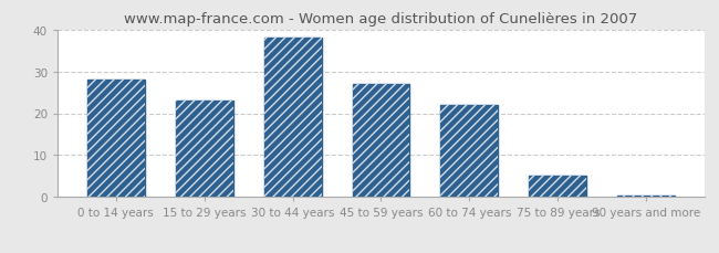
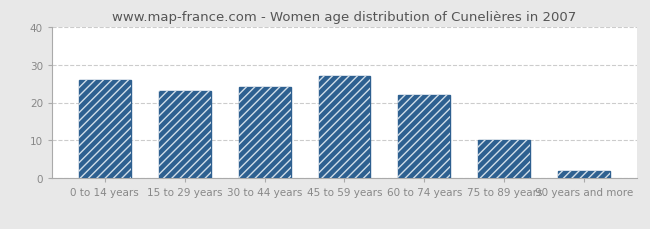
0 to 14 years: 28.0 -> 26.0
30 to 44 years: 38.0 -> 24.0
75 to 89 years: 5.0 -> 10.0
90 years and more: 0.5 -> 2.0
